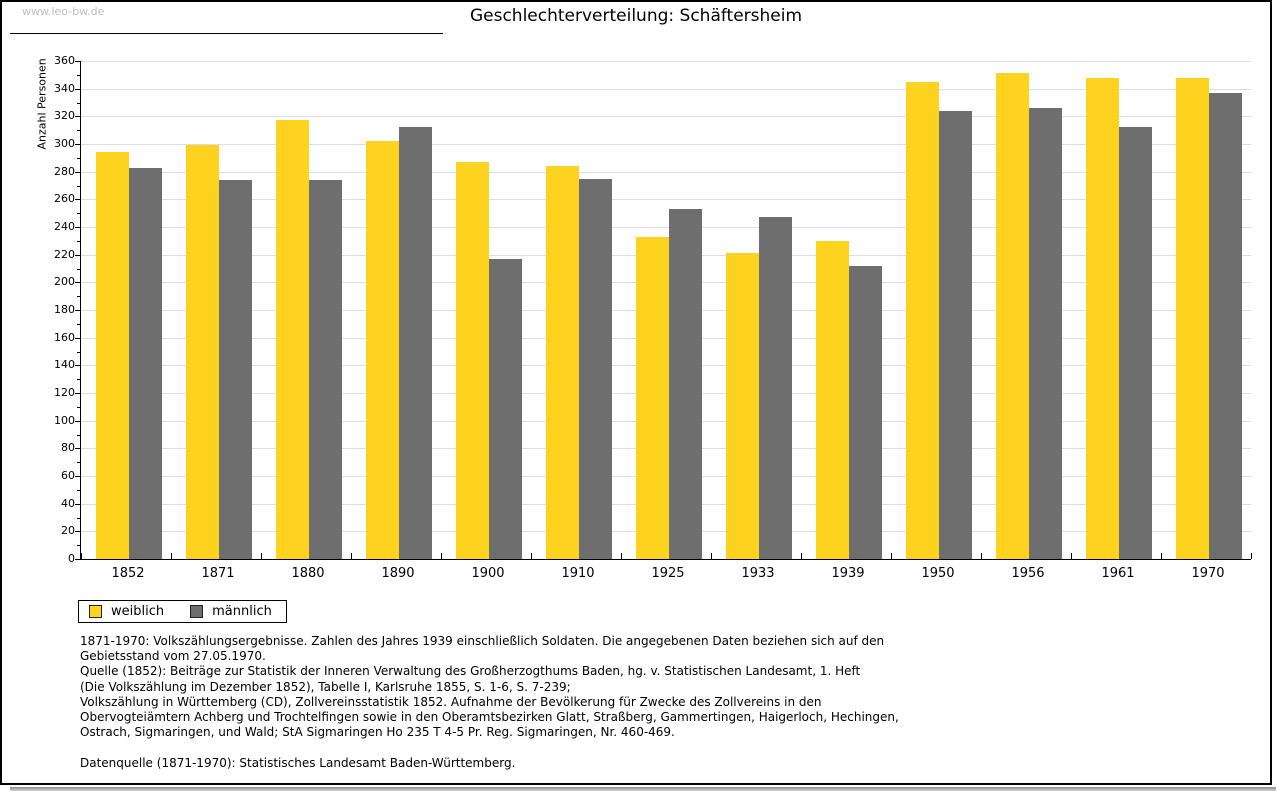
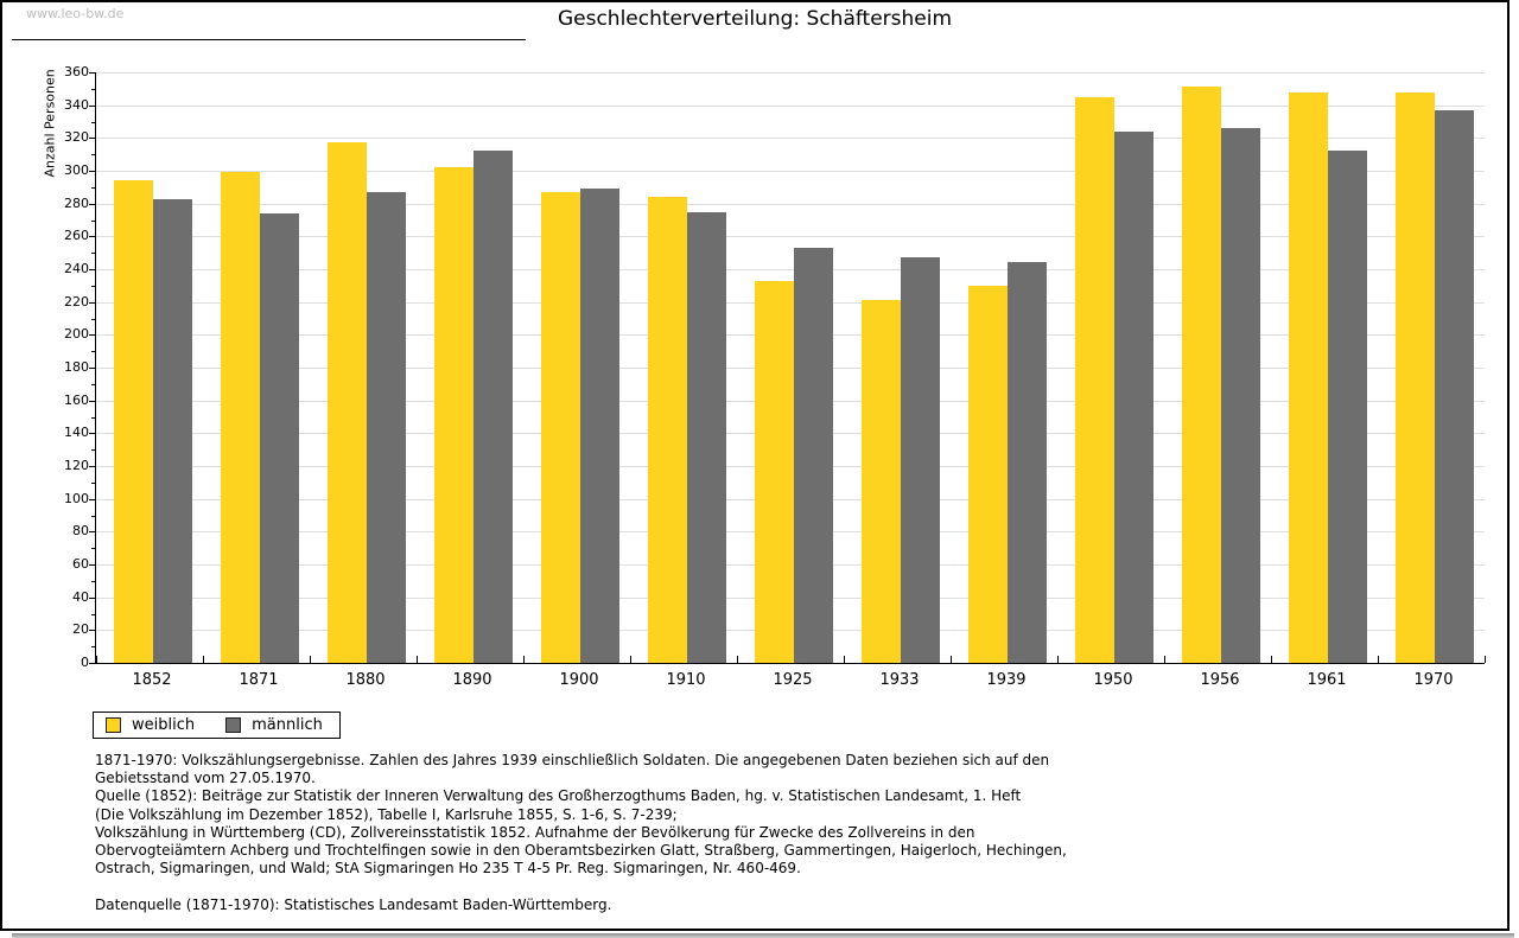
männlich/1880: 274 -> 287
männlich/1900: 217 -> 289
männlich/1939: 212 -> 244
